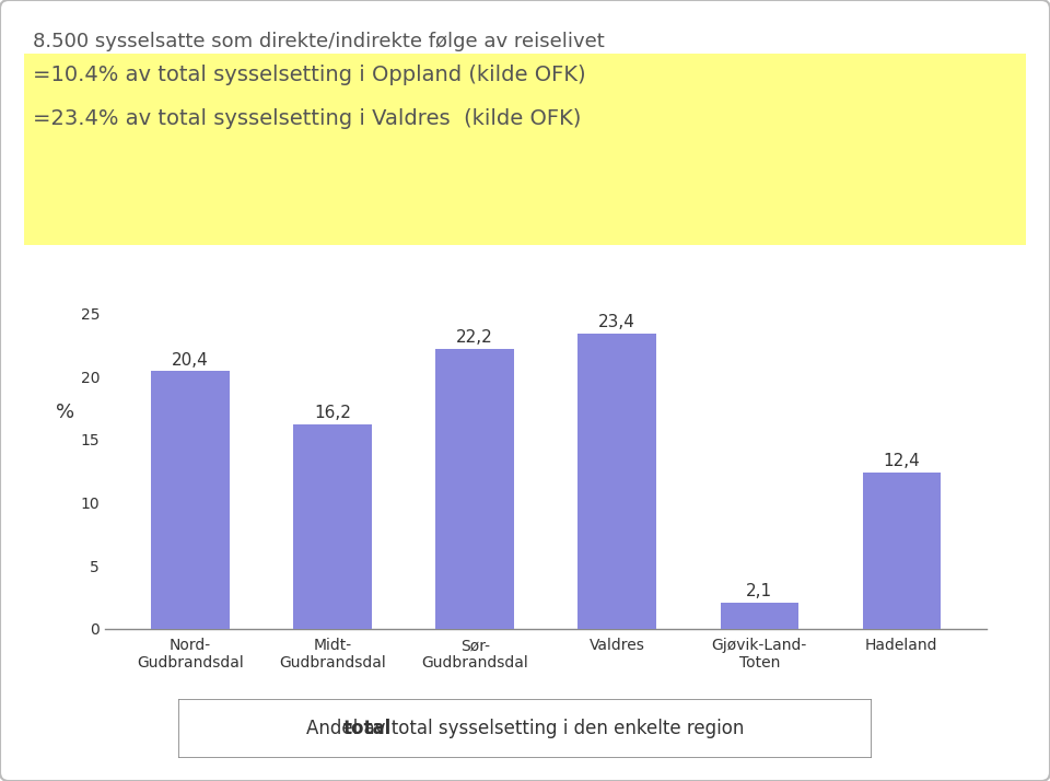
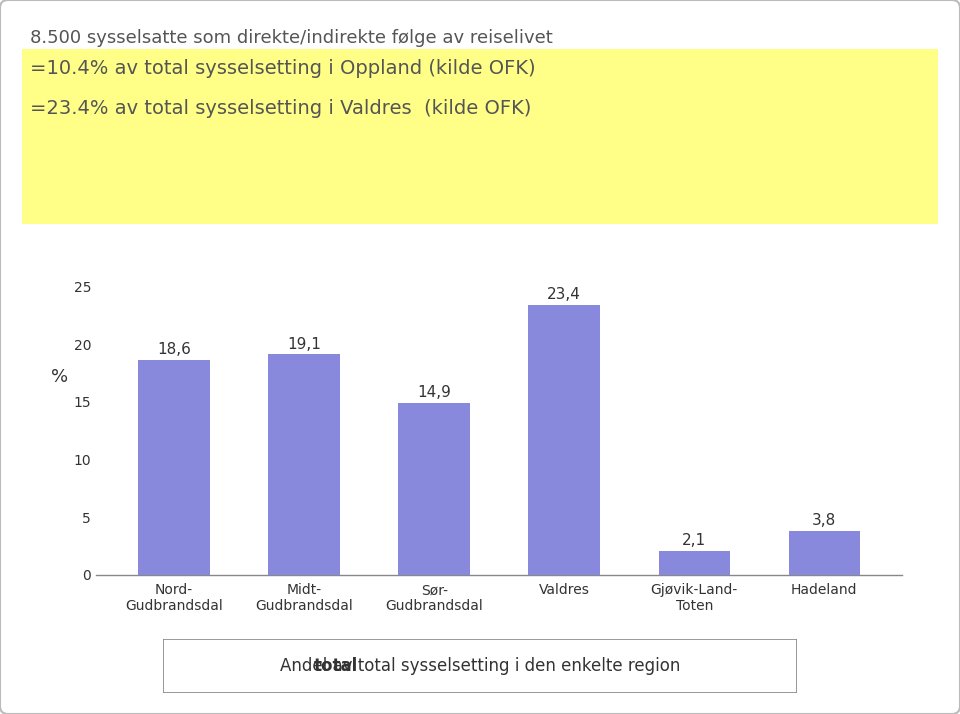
Nord- Gudbrandsdal: 20,4 -> 18,6
Midt- Gudbrandsdal: 16,2 -> 19,1
Sør- Gudbrandsdal: 22,2 -> 14,9
Hadeland: 12,4 -> 3,8
